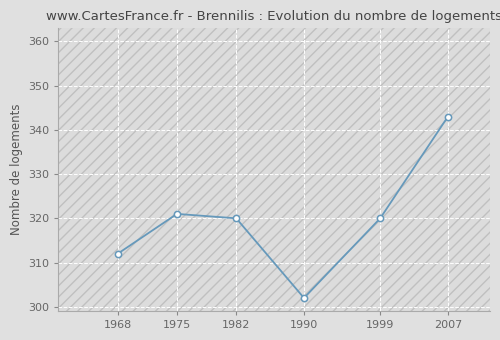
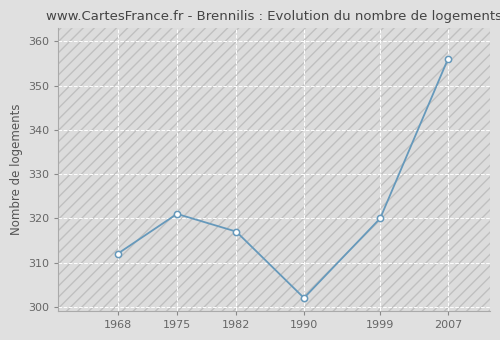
1982: 320 -> 317
2007: 343 -> 356
